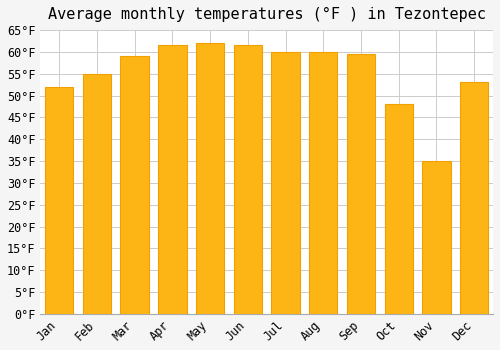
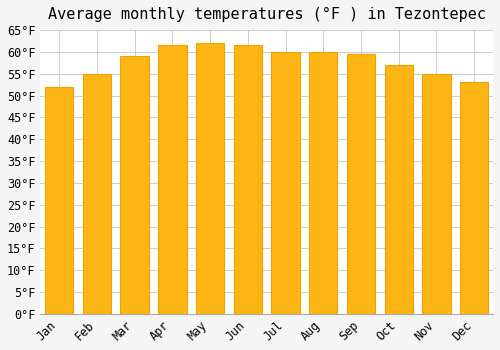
Oct: 48.0°F -> 57.0°F
Nov: 35.0°F -> 55.0°F
